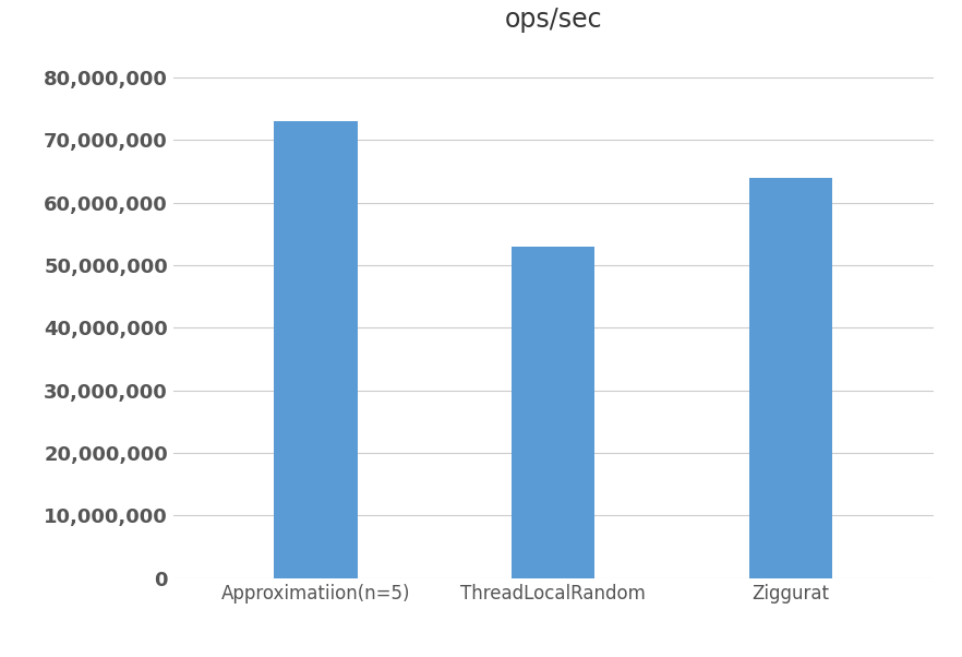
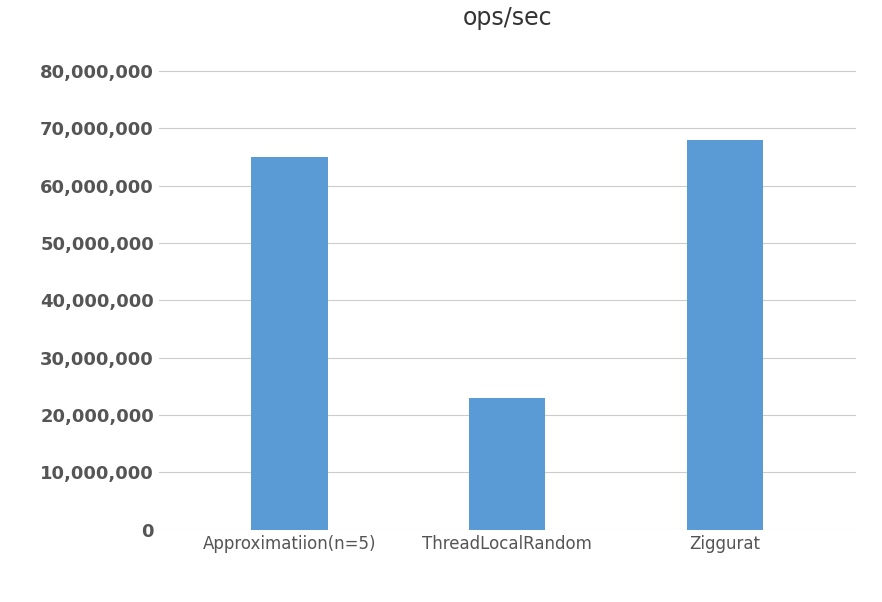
Approximatiion(n=5): 73,000,000 -> 65,000,000
ThreadLocalRandom: 53,000,000 -> 23,000,000
Ziggurat: 64,000,000 -> 68,000,000
